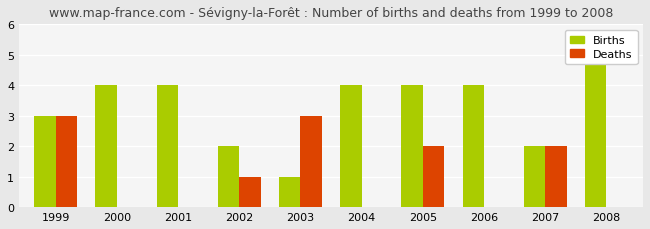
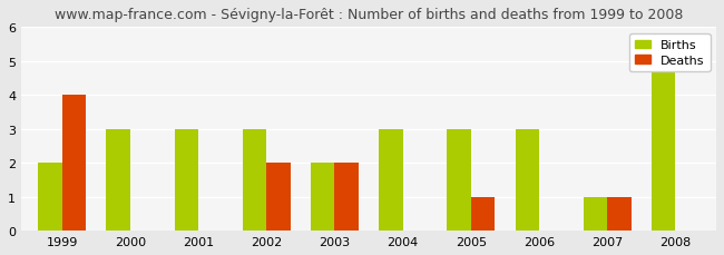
Births/1999: 3 -> 2
Deaths/1999: 3 -> 4
Births/2000: 4 -> 3
Births/2001: 4 -> 3
Births/2002: 2 -> 3
Deaths/2002: 1 -> 2
Births/2003: 1 -> 2
Deaths/2003: 3 -> 2
Births/2004: 4 -> 3
Births/2005: 4 -> 3
Deaths/2005: 2 -> 1
Births/2006: 4 -> 3
Births/2007: 2 -> 1
Deaths/2007: 2 -> 1
